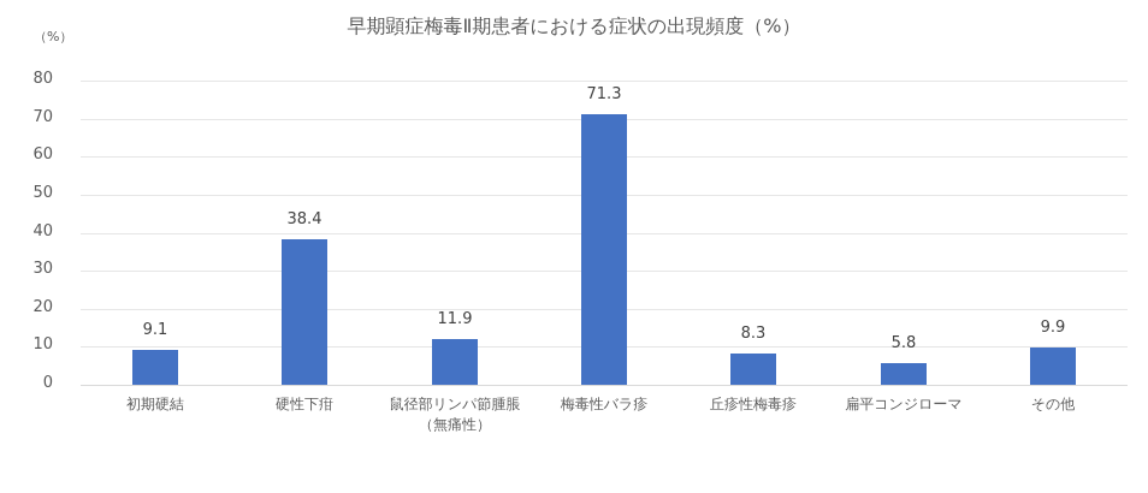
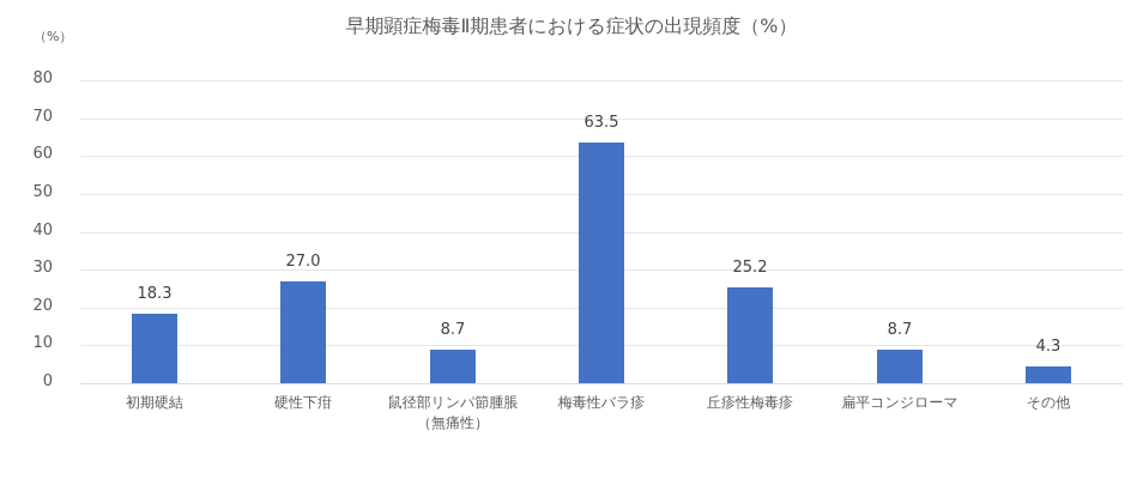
初期硬結: 9.1 -> 18.3
硬性下疳: 38.4 -> 27.0
鼠径部リンパ節腫脹（無痛性）: 11.9 -> 8.7
梅毒性バラ疹: 71.3 -> 63.5
丘疹性梅毒疹: 8.3 -> 25.2
扁平コンジローマ: 5.8 -> 8.7
その他: 9.9 -> 4.3
